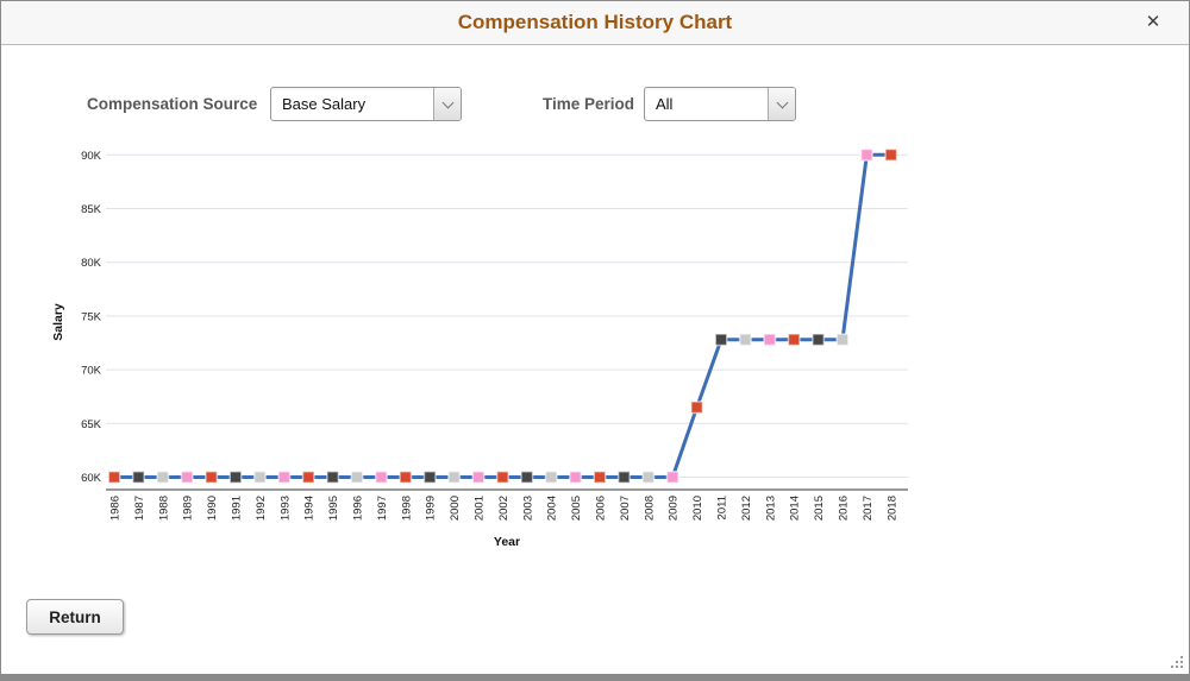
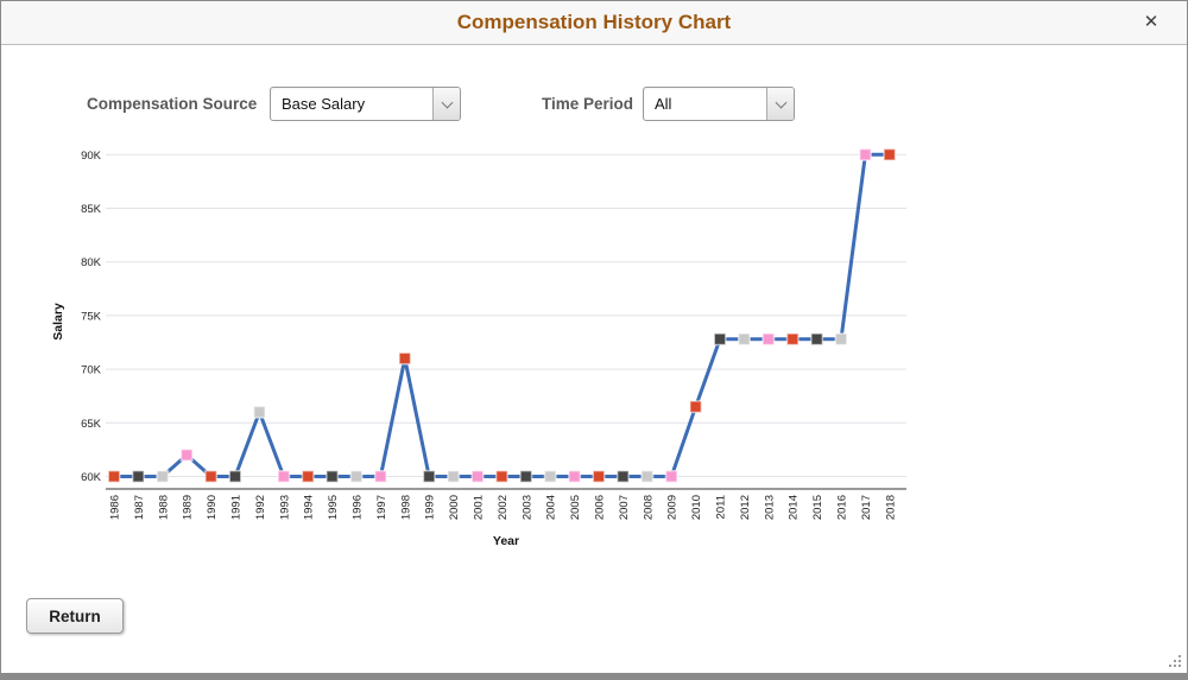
1989: 60K -> 62K
1992: 60K -> 66K
1998: 60K -> 71K
